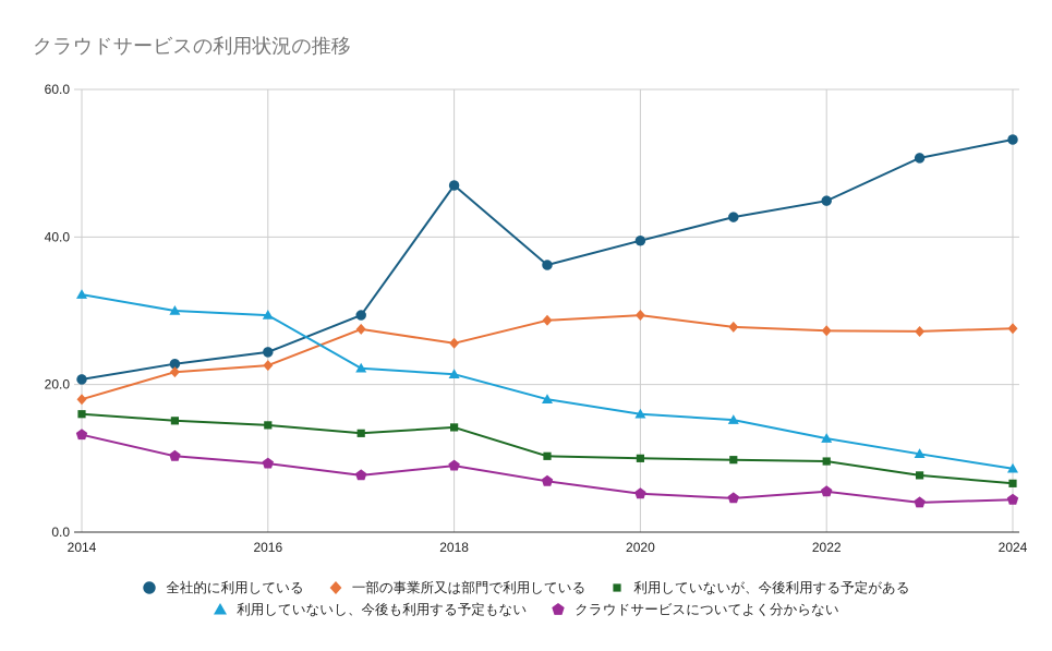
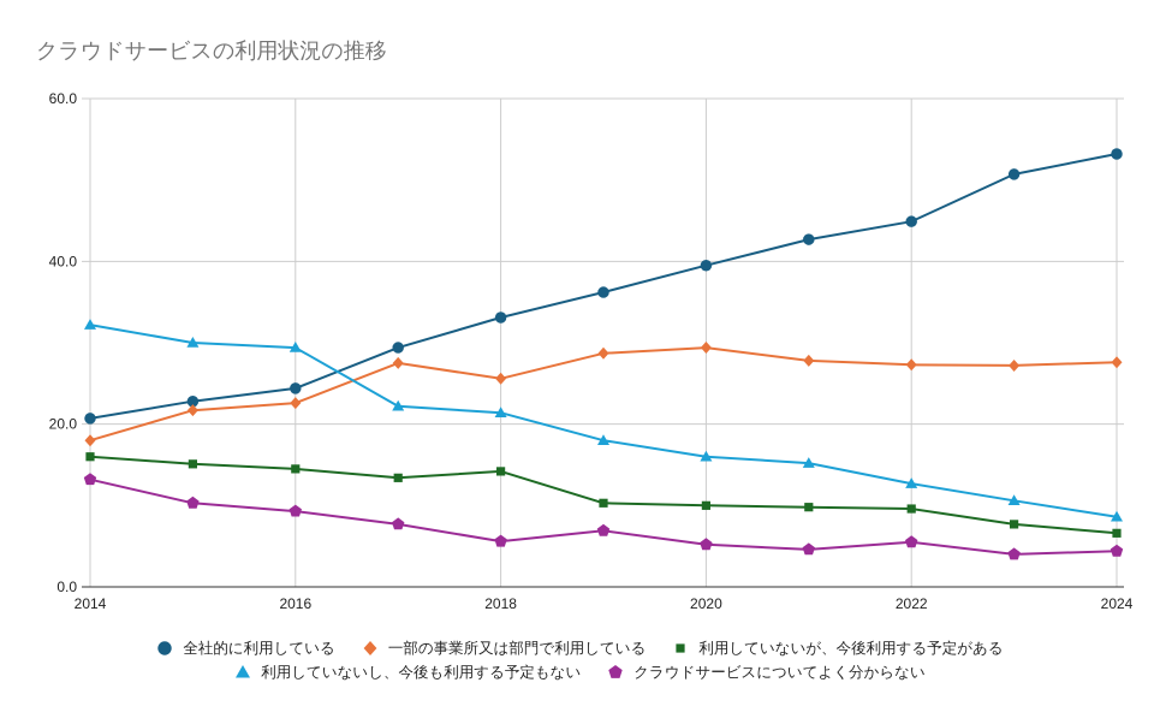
全社的に利用している/2018: 47 -> 33
クラウドサービスについてよく分からない/2018: 9 -> 6
